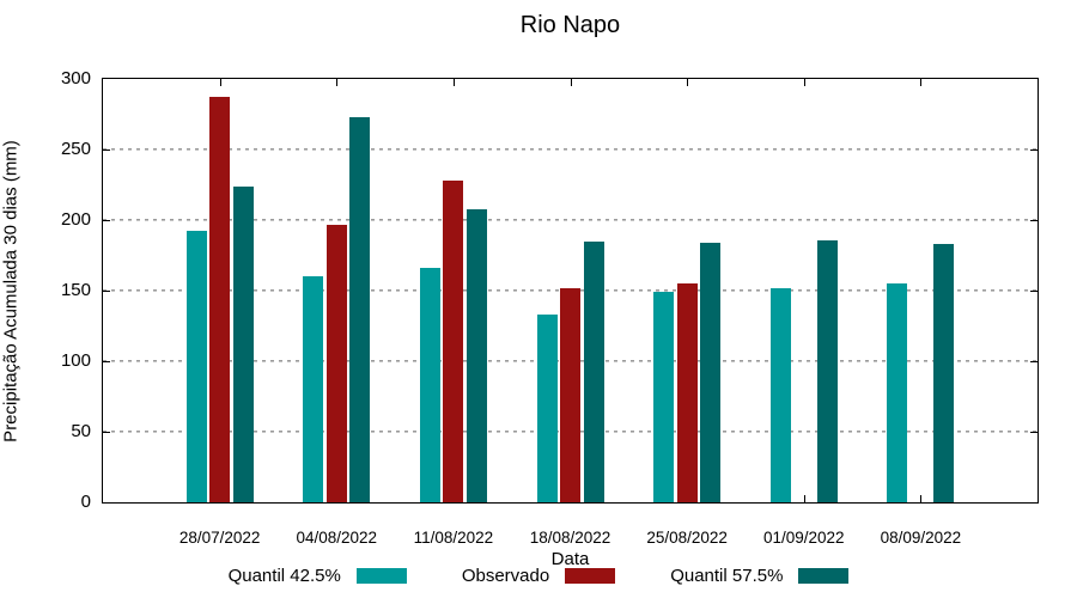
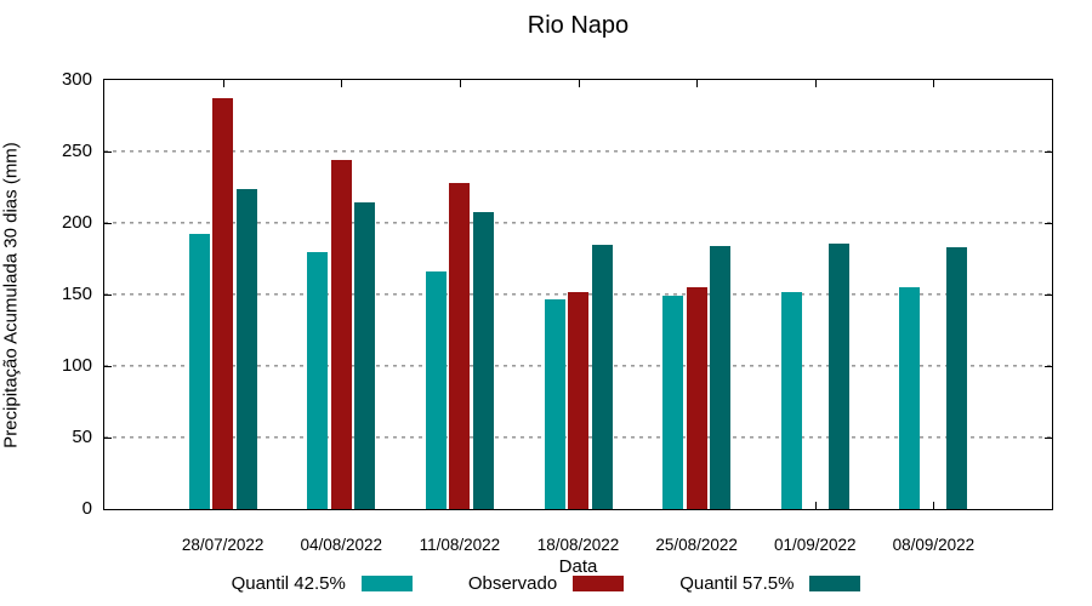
Quantil 42.5%/04/08/2022: 160 -> 180
Observado/04/08/2022: 197 -> 244
Quantil 57.5%/04/08/2022: 273 -> 214
Quantil 42.5%/18/08/2022: 133 -> 147
